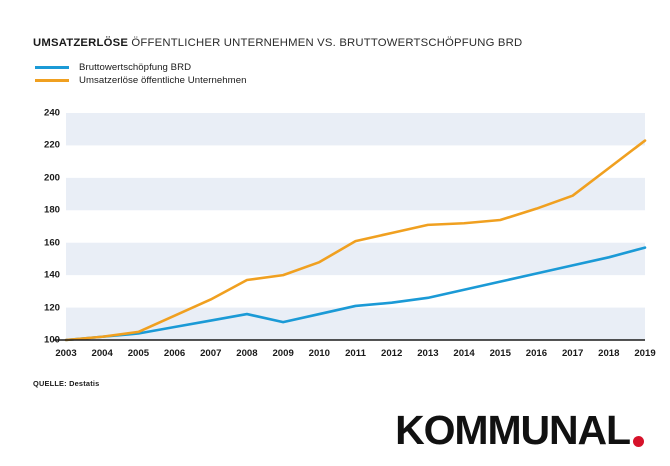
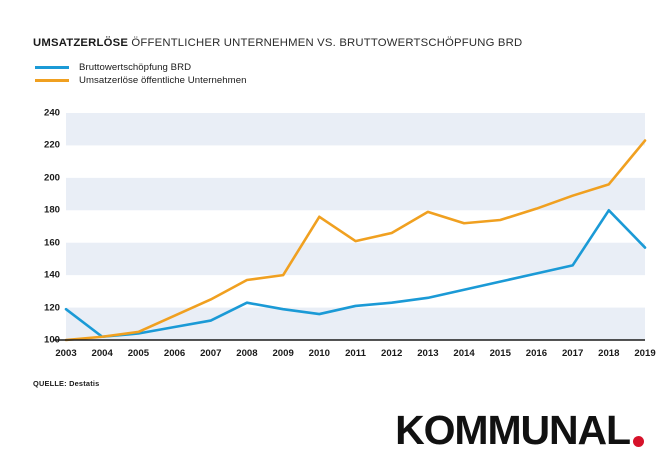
Bruttowertschöpfung BRD/2003: 100 -> 119
Bruttowertschöpfung BRD/2008: 116 -> 123
Bruttowertschöpfung BRD/2009: 111 -> 119
Umsatzerlöse öffentliche Unternehmen/2010: 148 -> 176
Umsatzerlöse öffentliche Unternehmen/2013: 171 -> 179
Bruttowertschöpfung BRD/2018: 151 -> 180
Umsatzerlöse öffentliche Unternehmen/2018: 206 -> 196
